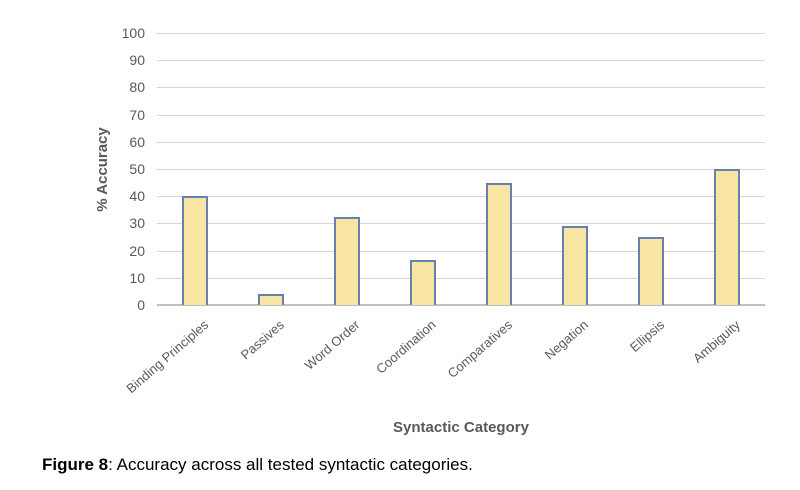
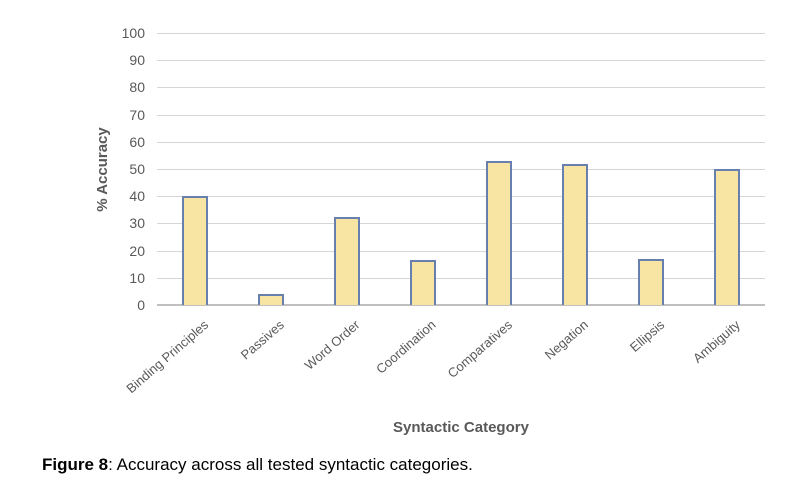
Comparatives: 45 -> 53
Negation: 29 -> 52
Ellipsis: 25 -> 17
